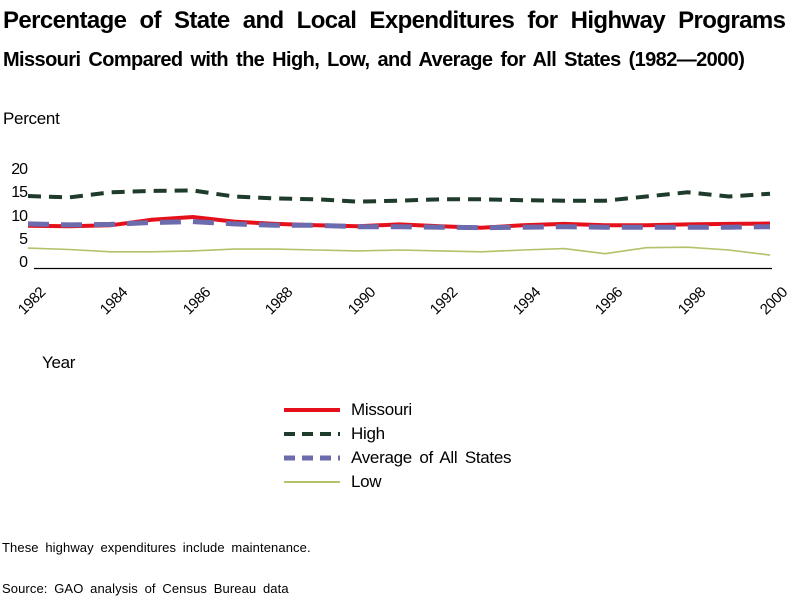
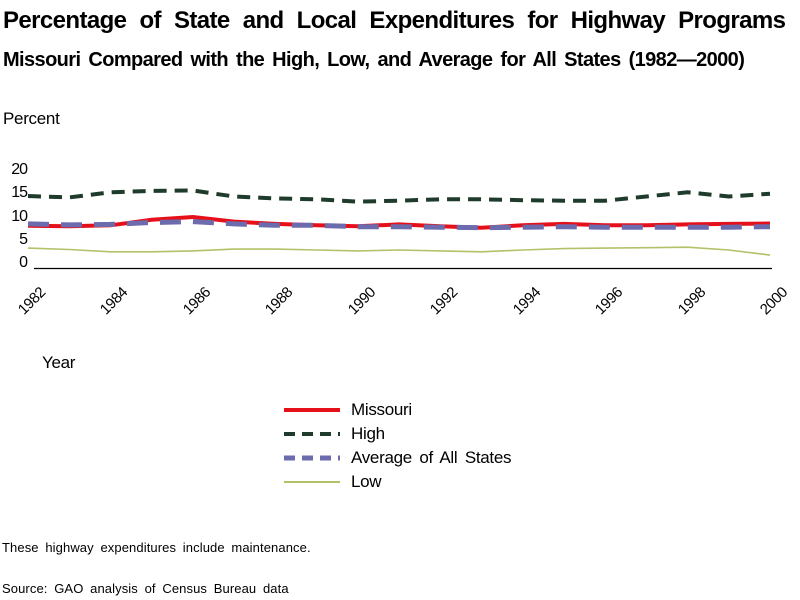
Low/1996: 2 -> 3
